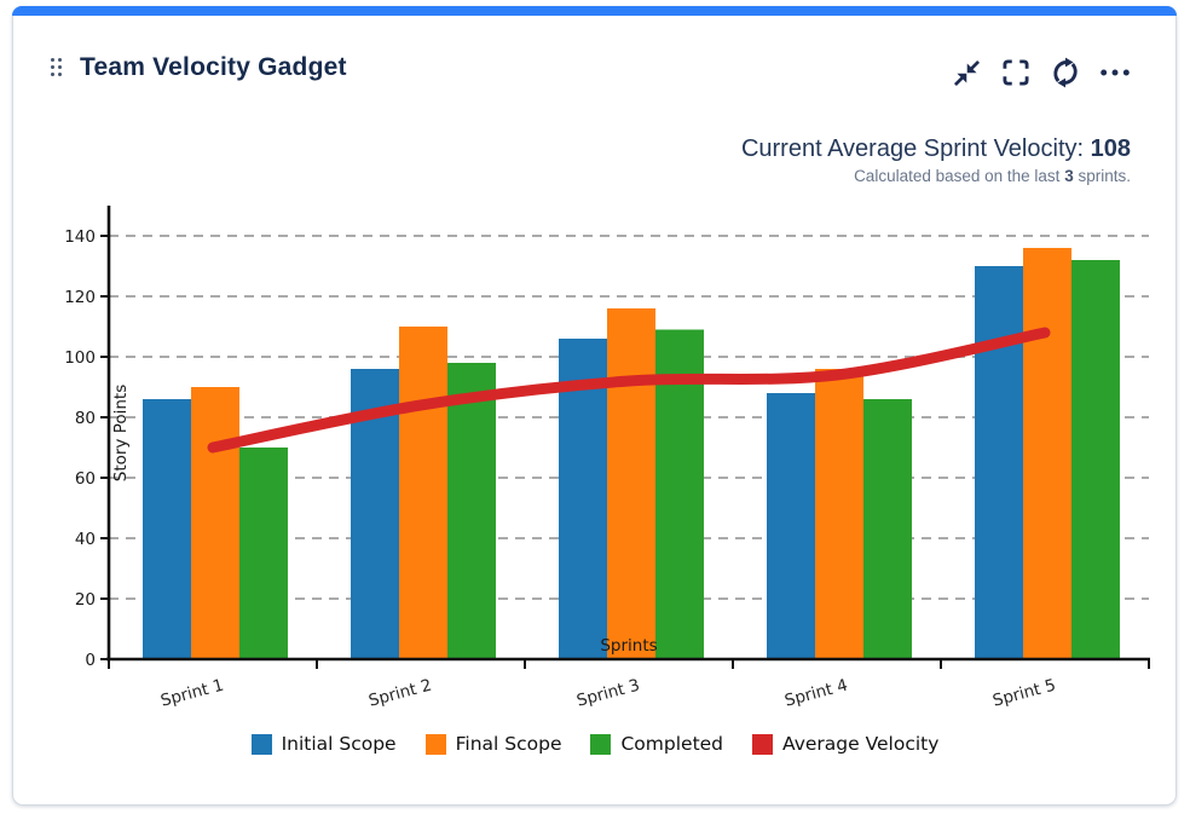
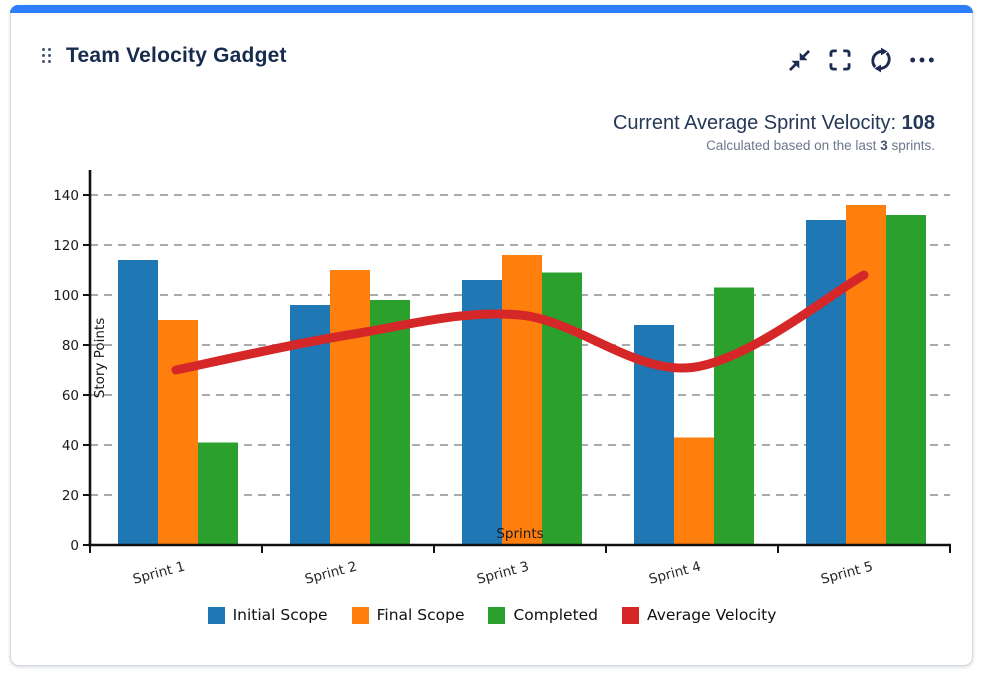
Initial Scope/Sprint 1: 86 -> 114
Completed/Sprint 1: 70 -> 41
Final Scope/Sprint 4: 96 -> 43
Completed/Sprint 4: 86 -> 103
Average Velocity/Sprint 4: 94 -> 71
